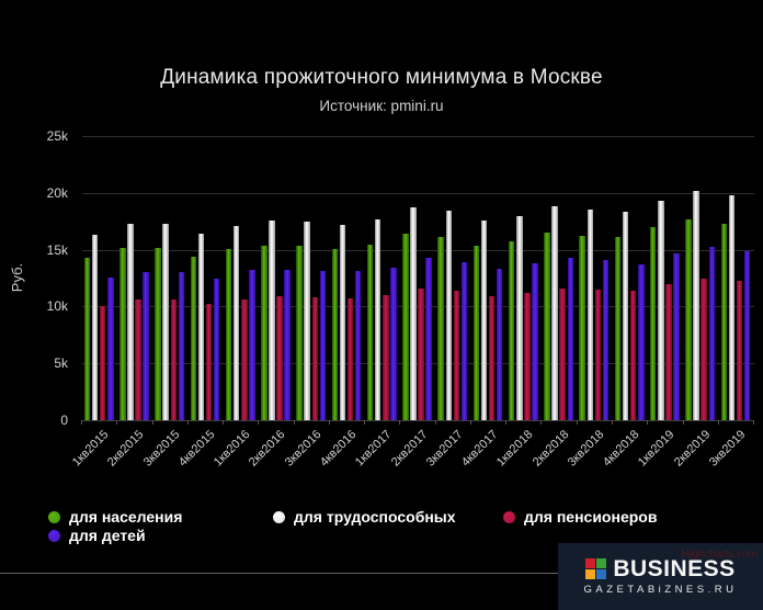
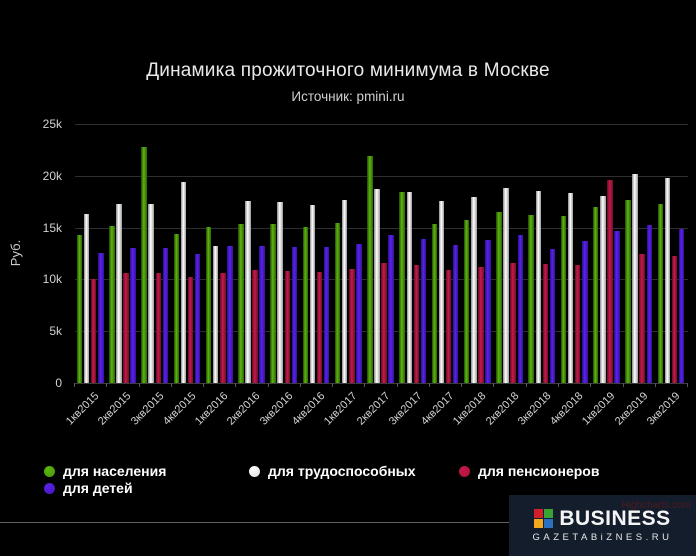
для населения/3кв2015: 15.1k -> 22.8k
для трудоспособных/4кв2015: 16.4k -> 19.4k
для трудоспособных/1кв2016: 17.1k -> 13.2k
для населения/2кв2017: 16.4k -> 21.9k
для населения/3кв2017: 16.2k -> 18.4k
для детей/3кв2018: 14.1k -> 12.9k
для трудоспособных/1кв2019: 19.4k -> 18.1k
для пенсионеров/1кв2019: 12.0k -> 19.6k
